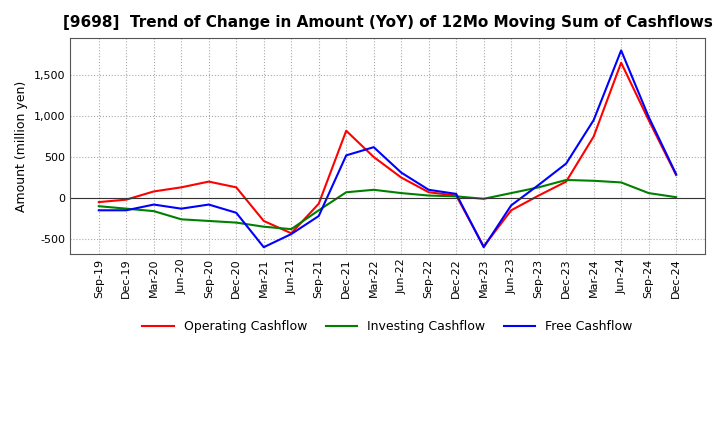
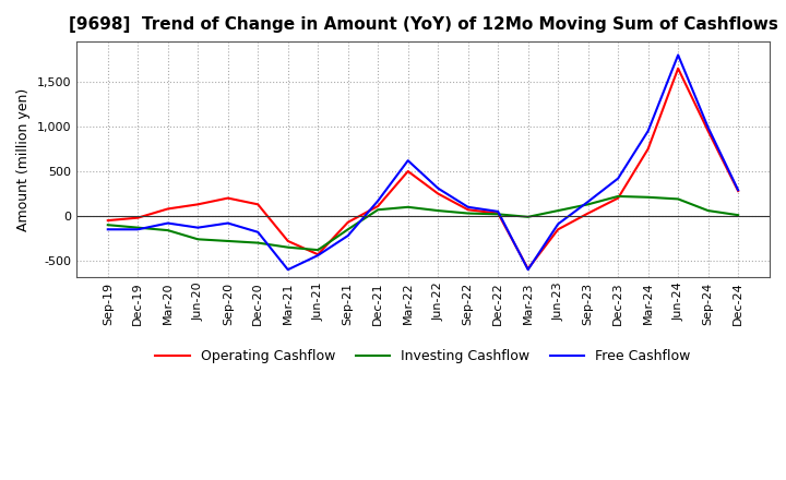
Operating Cashflow/Dec-21: 820 -> 110
Free Cashflow/Dec-21: 520 -> 170
